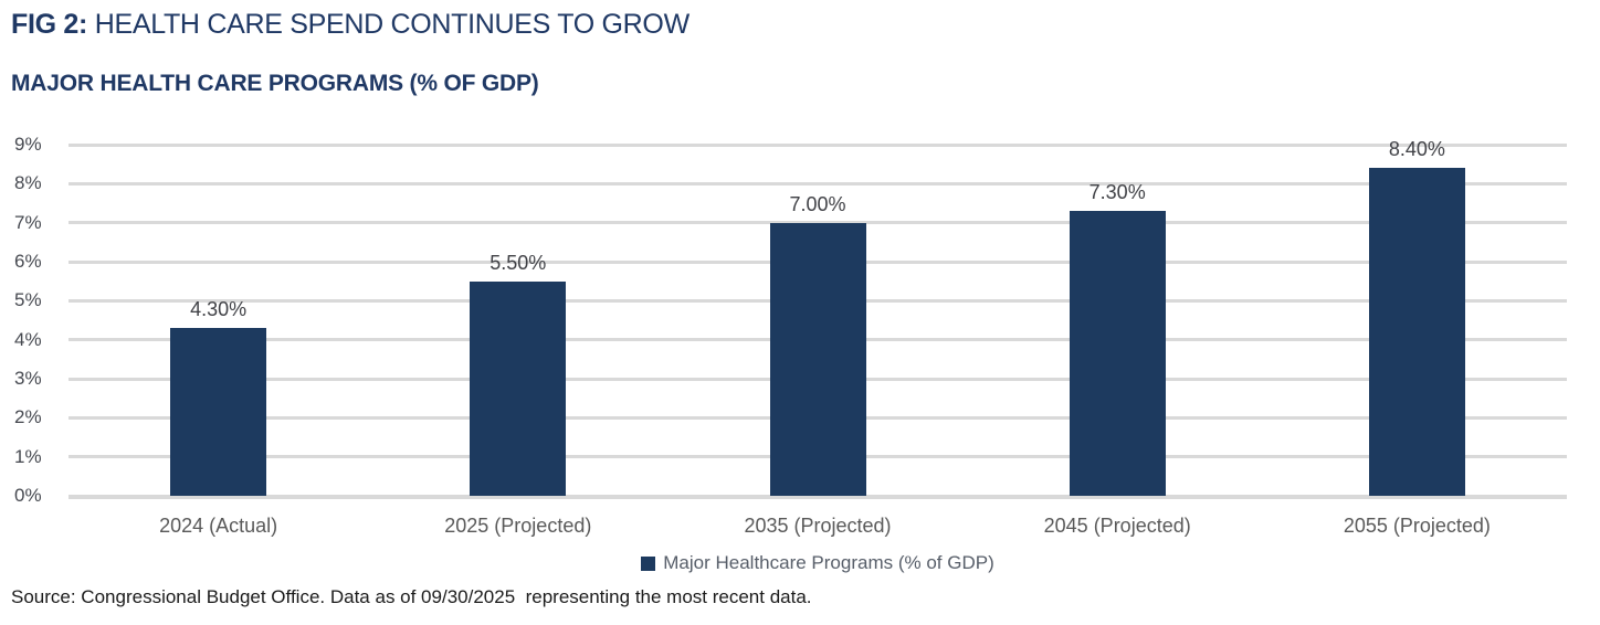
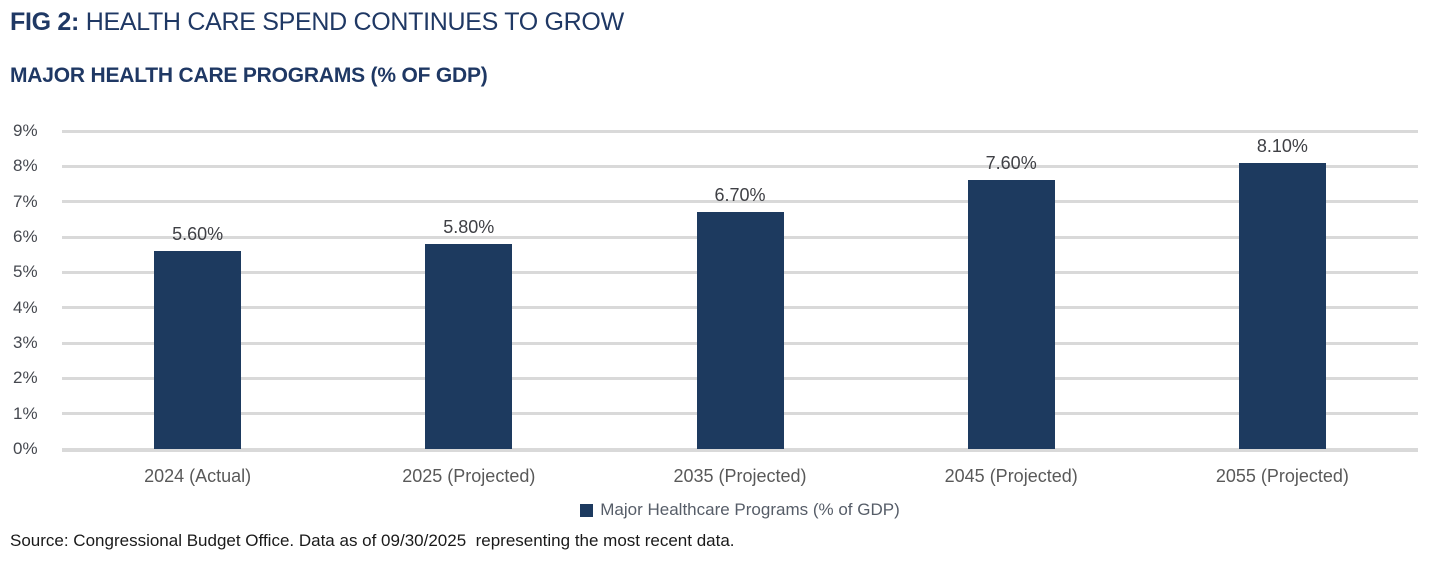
2024 (Actual): 4.30% -> 5.60%
2025 (Projected): 5.50% -> 5.80%
2035 (Projected): 7.00% -> 6.70%
2045 (Projected): 7.30% -> 7.60%
2055 (Projected): 8.40% -> 8.10%
